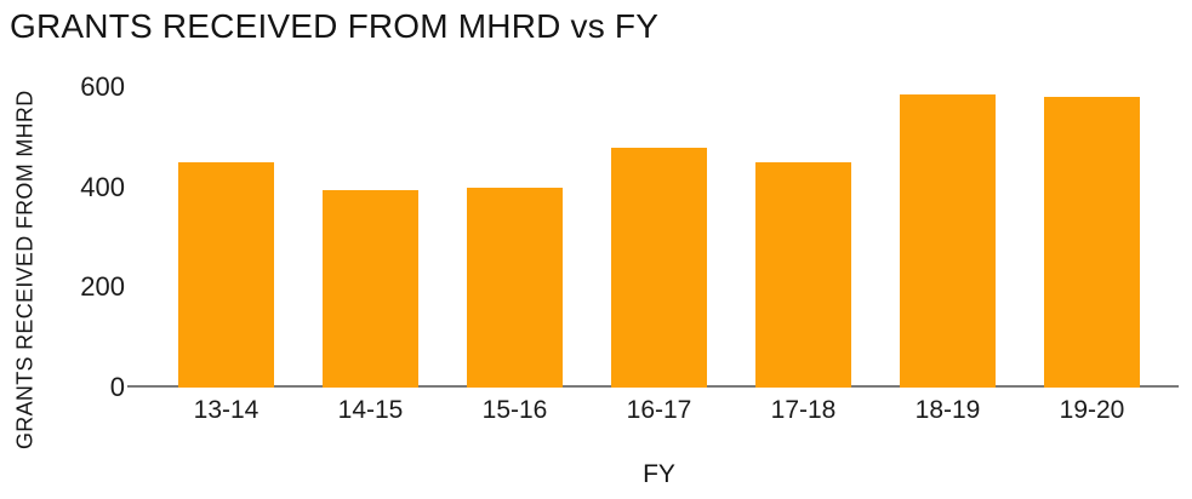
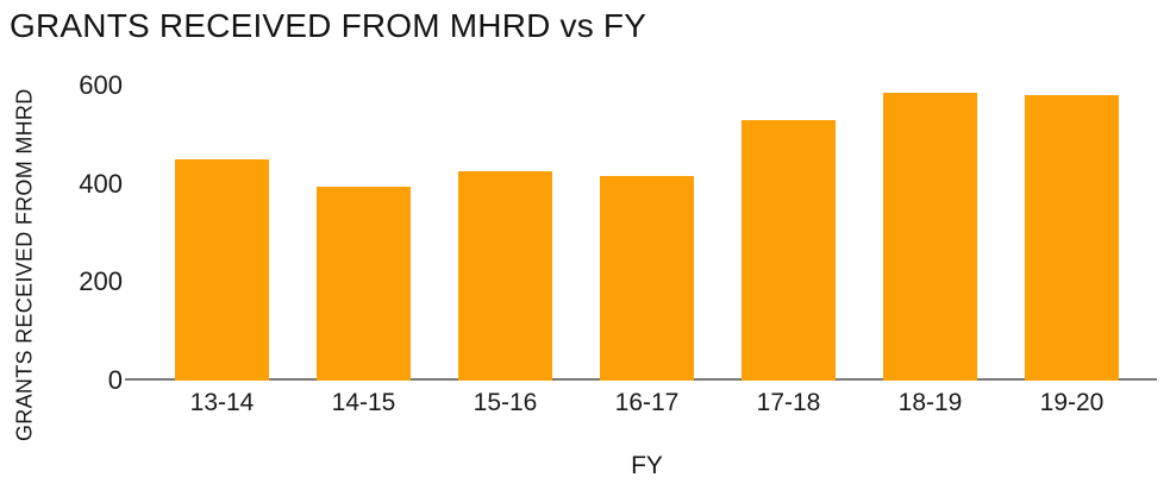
15-16: 400 -> 420
16-17: 480 -> 420
17-18: 450 -> 530
